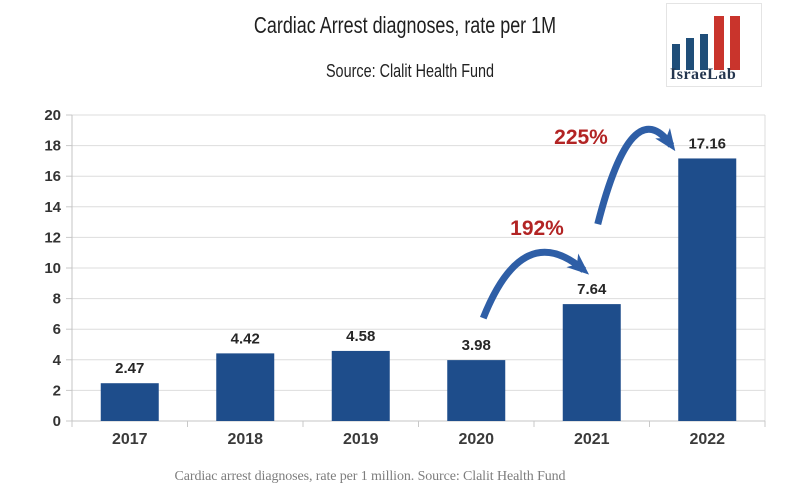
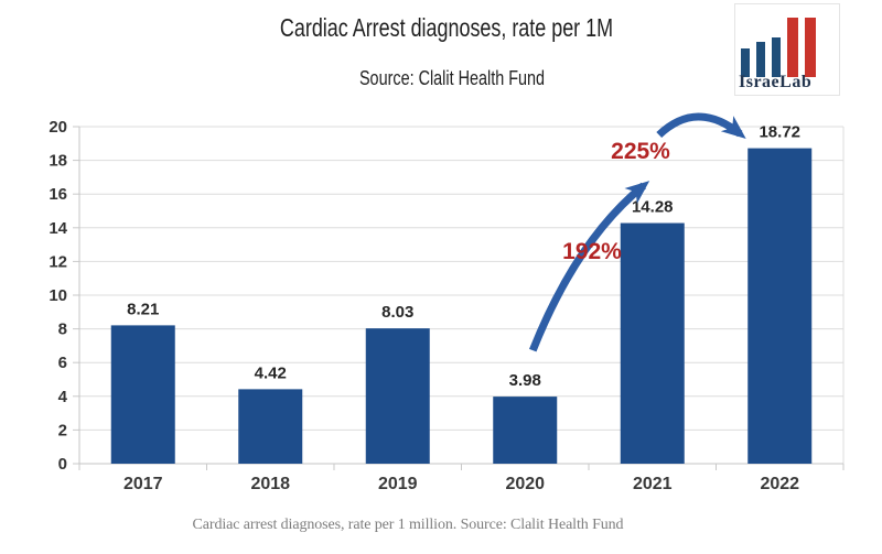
2017: 2.47 -> 8.21
2019: 4.58 -> 8.03
2021: 7.64 -> 14.28
2022: 17.16 -> 18.72
